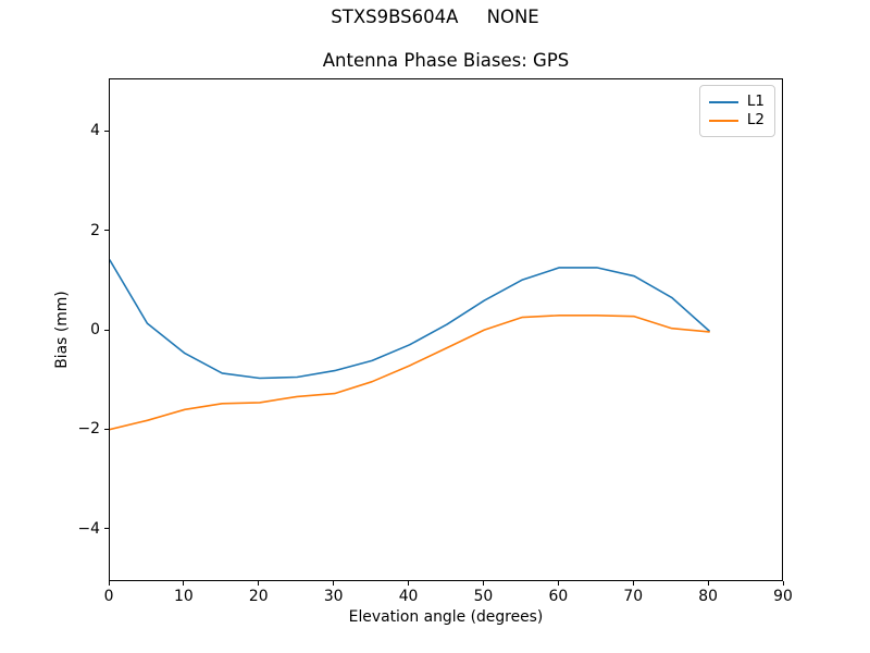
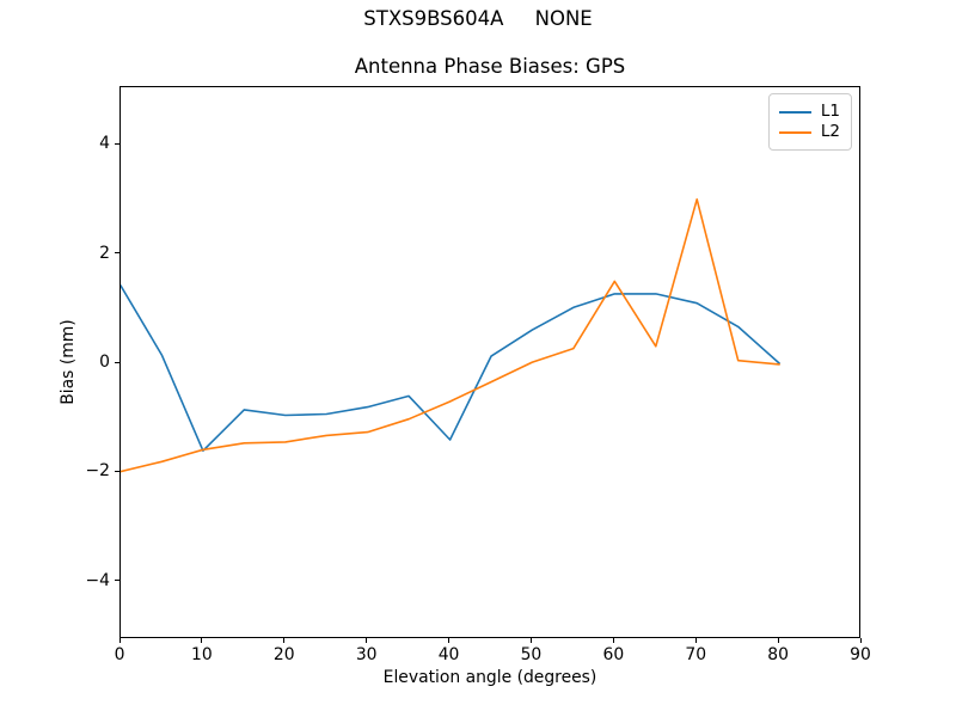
L1/10: -0.5 -> -1.6
L1/40: -0.3 -> -1.4
L2/60: 0.3 -> 1.5
L2/70: 0.3 -> 3.0
